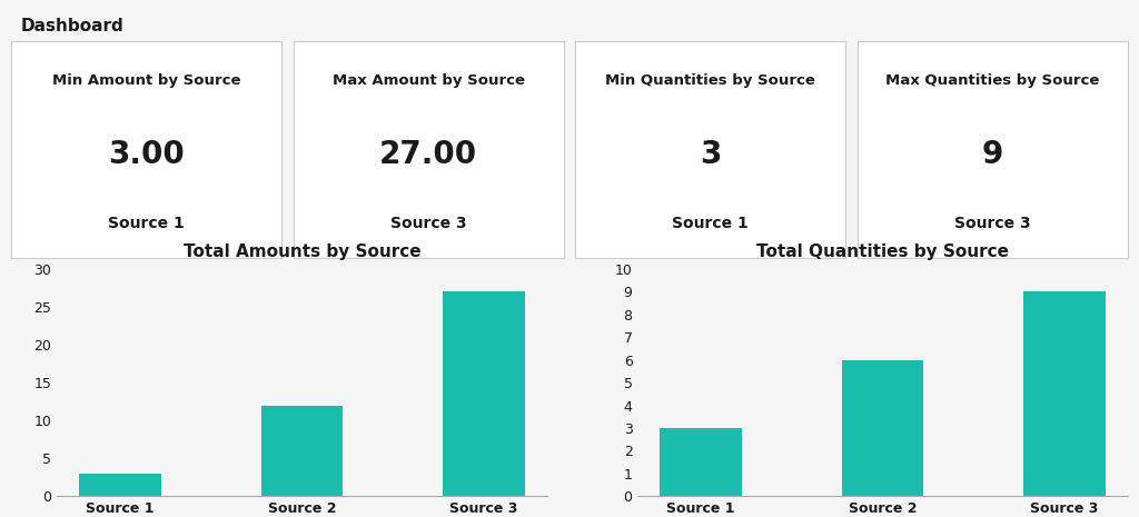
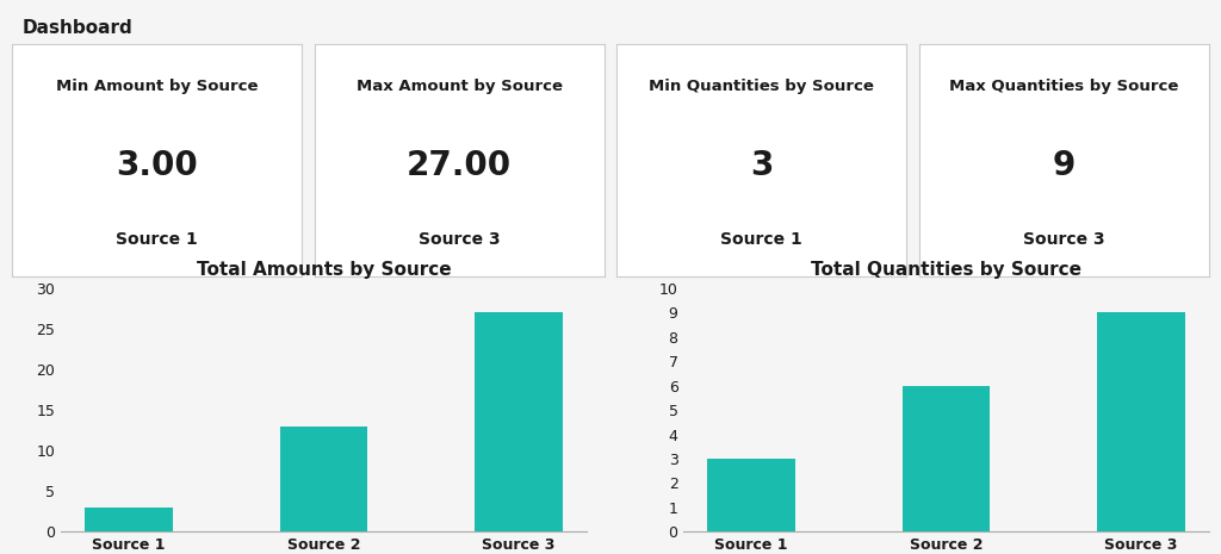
Total Amounts by Source/Source 2: 12 -> 13
